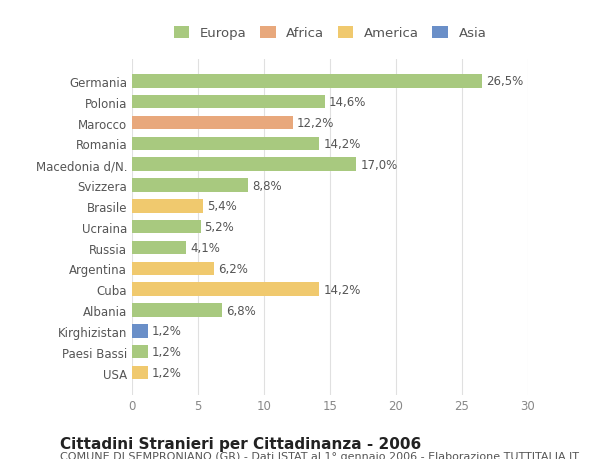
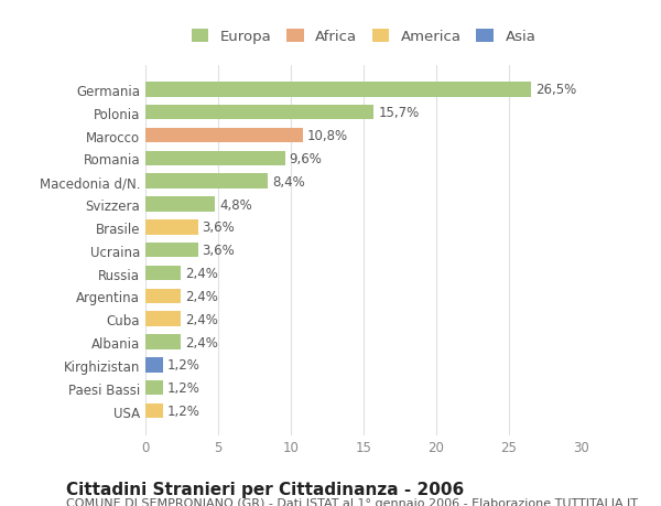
Polonia: 14,6% -> 15,7%
Marocco: 12,2% -> 10,8%
Romania: 14,2% -> 9,6%
Macedonia d/N.: 17,0% -> 8,4%
Svizzera: 8,8% -> 4,8%
Brasile: 5,4% -> 3,6%
Ucraina: 5,2% -> 3,6%
Russia: 4,1% -> 2,4%
Argentina: 6,2% -> 2,4%
Cuba: 14,2% -> 2,4%
Albania: 6,8% -> 2,4%
